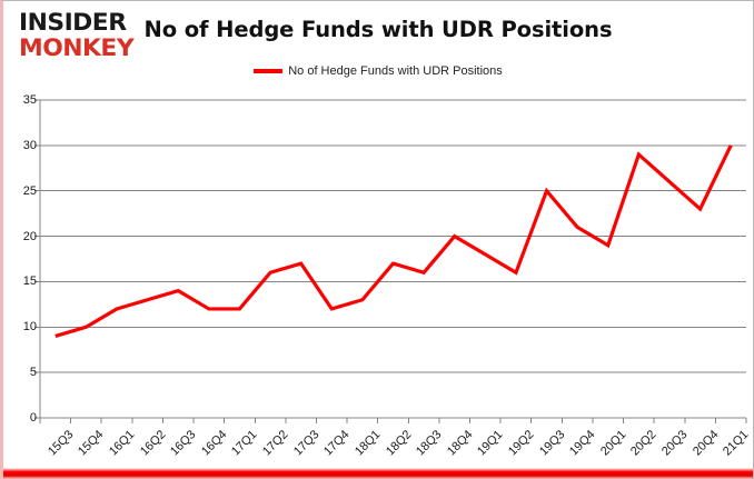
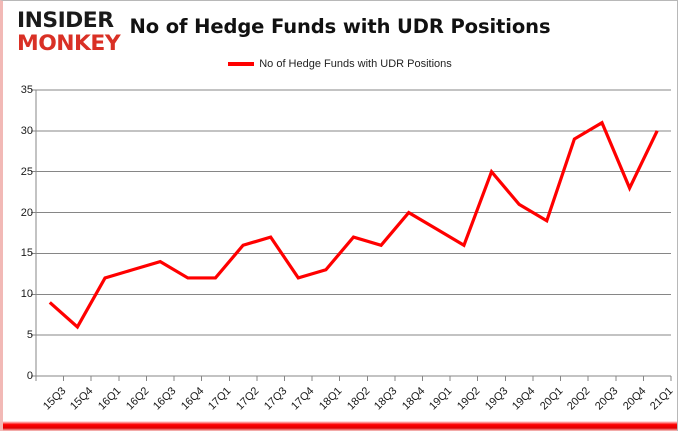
15Q4: 10 -> 6
20Q3: 26 -> 31
